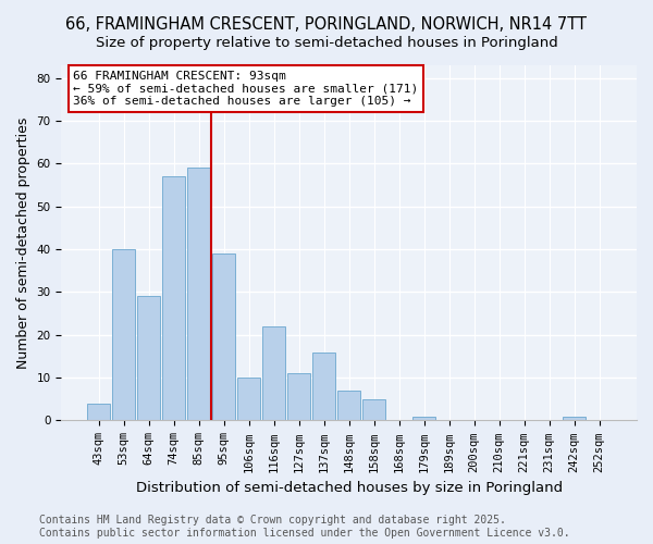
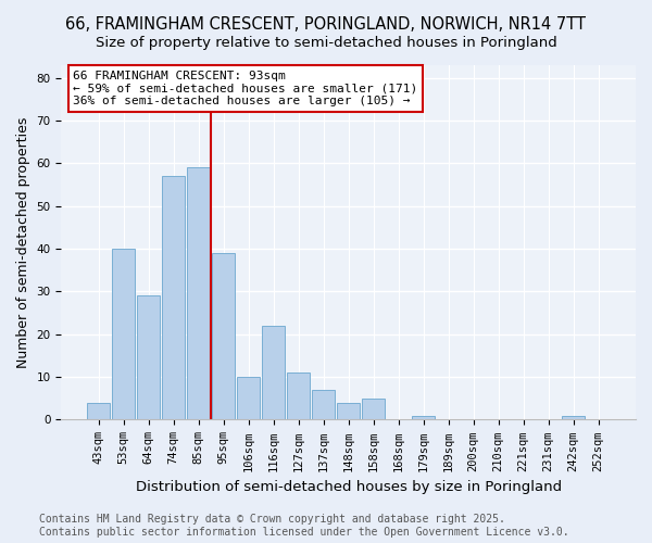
137sqm: 16 -> 7
148sqm: 7 -> 4
